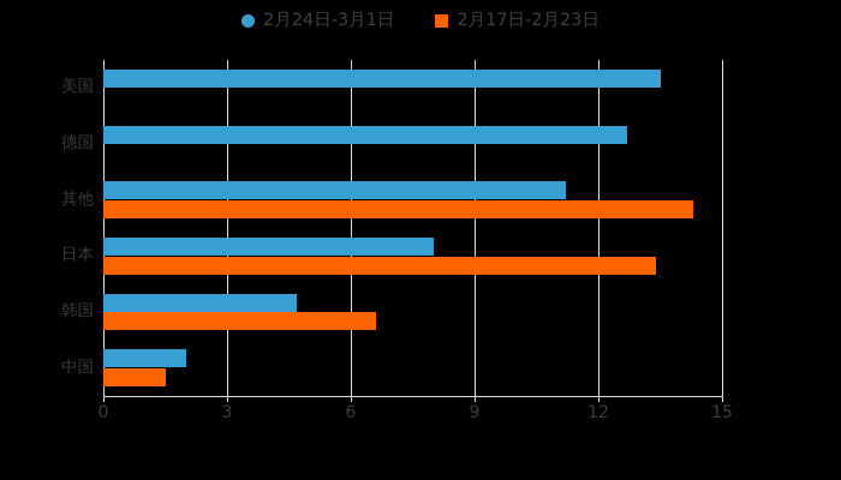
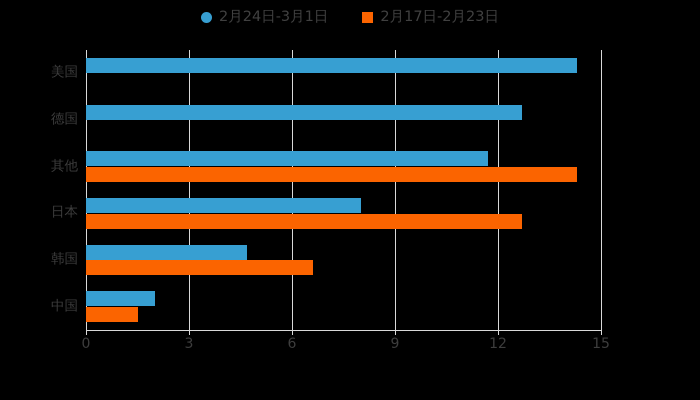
2月24日-3月1日/美国: 13.5 -> 14.3
2月24日-3月1日/其他: 11.2 -> 11.7
2月17日-2月23日/日本: 13.4 -> 12.7
